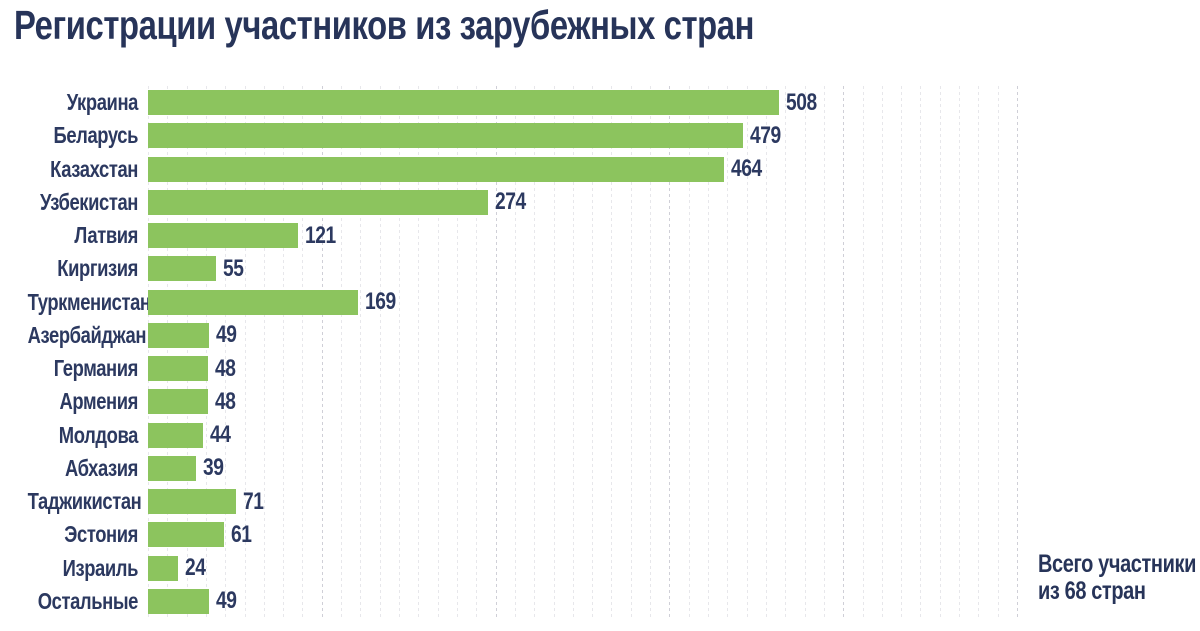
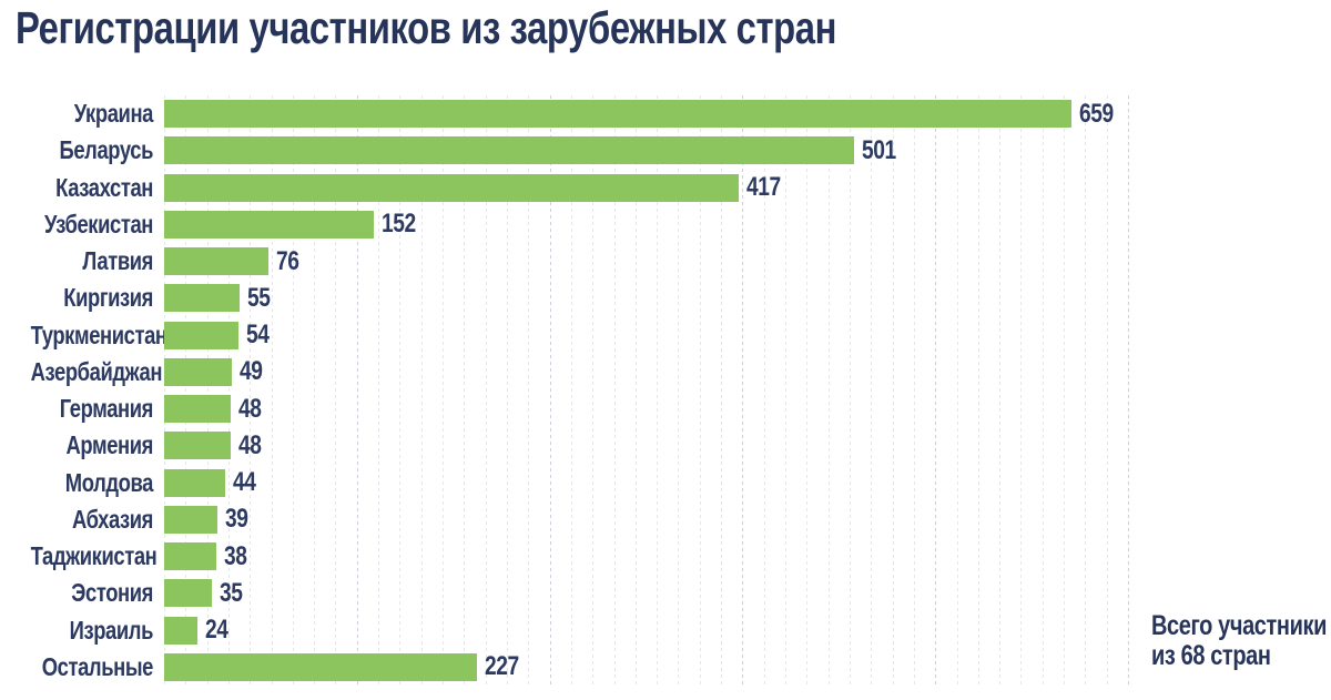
Украина: 508 -> 659
Беларусь: 479 -> 501
Казахстан: 464 -> 417
Узбекистан: 274 -> 152
Латвия: 121 -> 76
Туркменистан: 169 -> 54
Таджикистан: 71 -> 38
Эстония: 61 -> 35
Остальные: 49 -> 227
